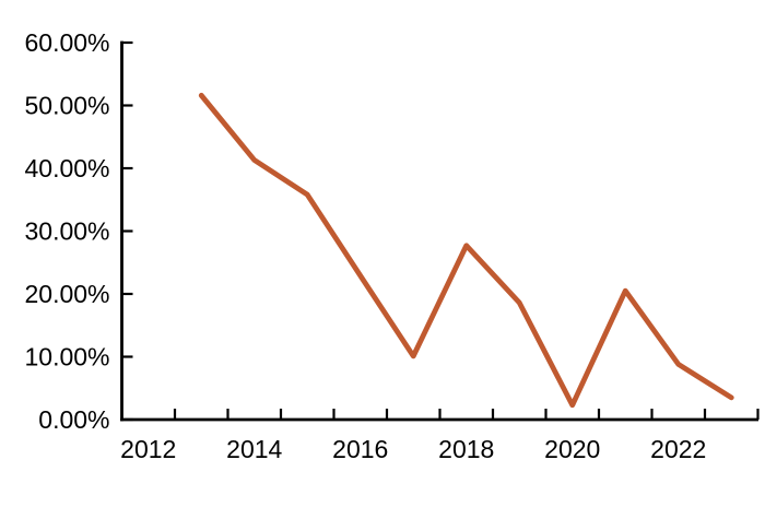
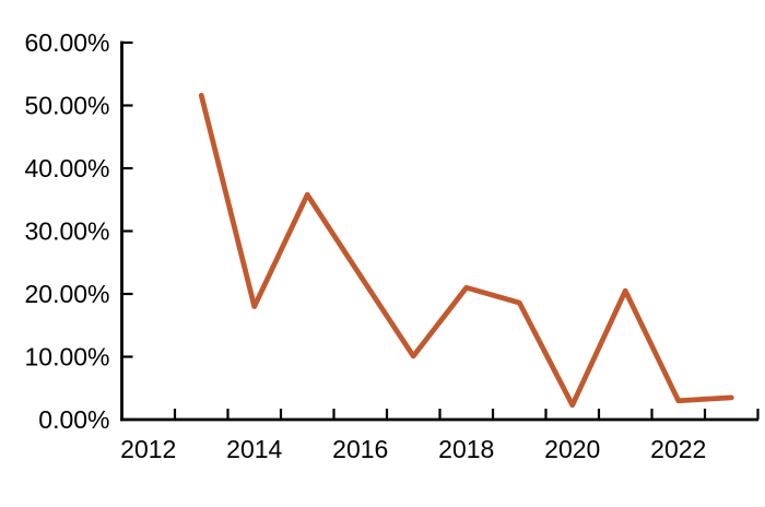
2014: 41% -> 18%
2018: 28% -> 21%
2022: 9% -> 3%
